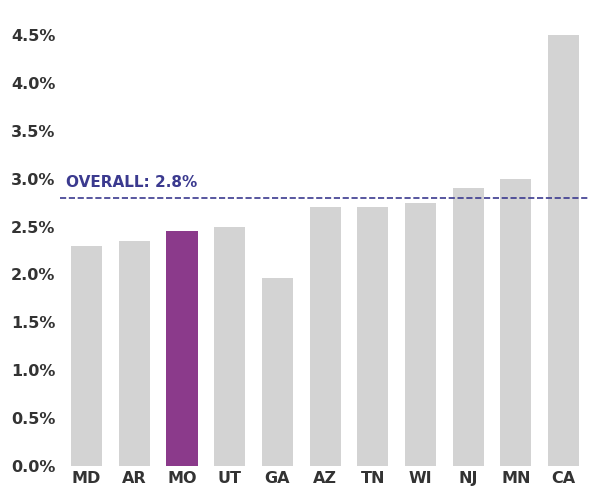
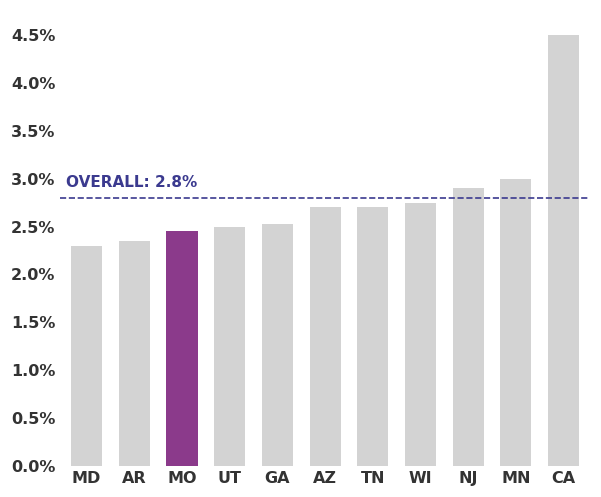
GA: 1.96% -> 2.53%
